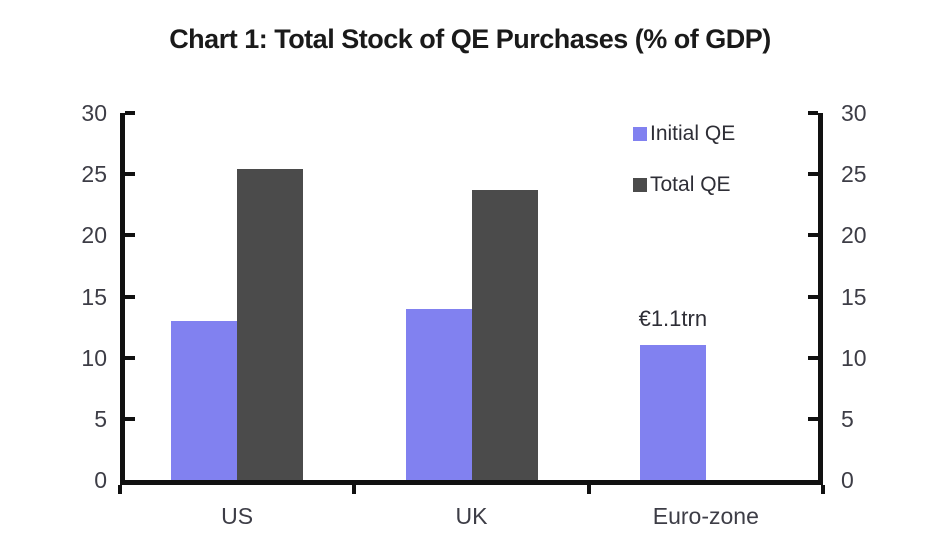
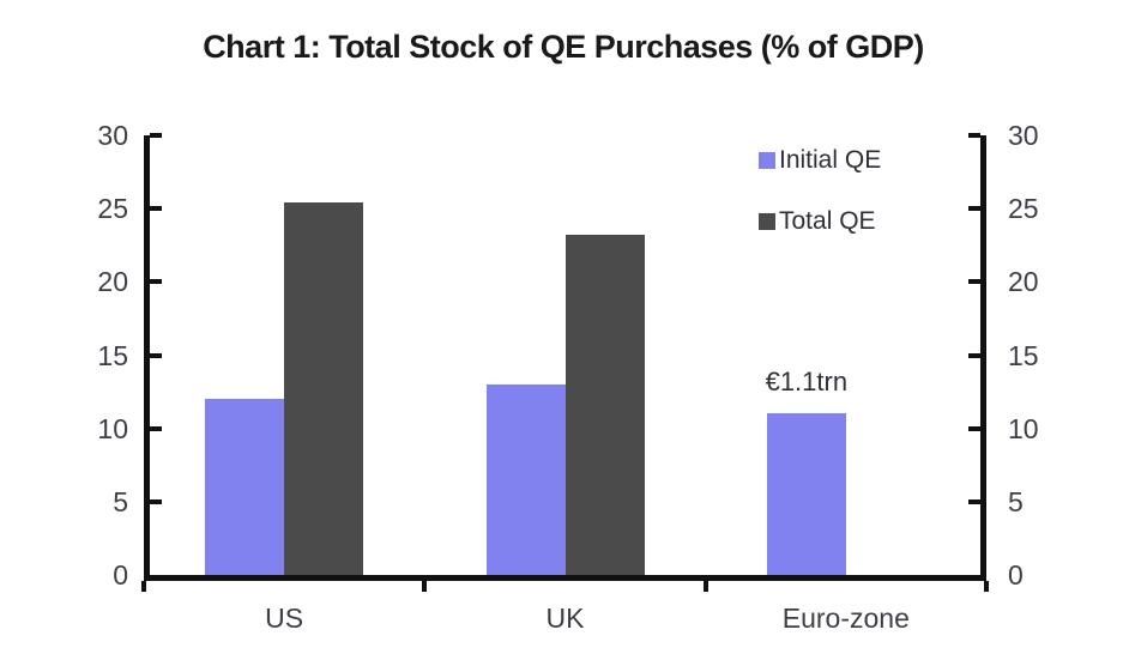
Initial QE/US: 13 -> 12
Initial QE/UK: 14 -> 13
Total QE/UK: 23.7 -> 23.2
